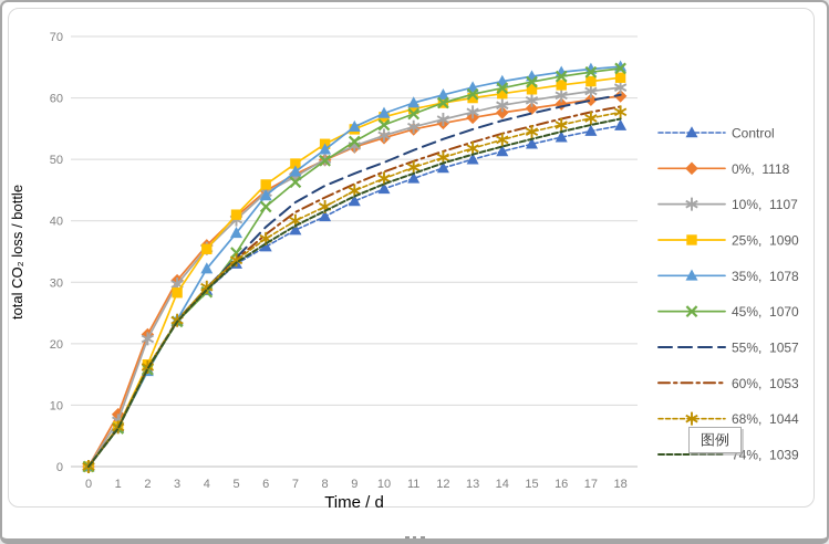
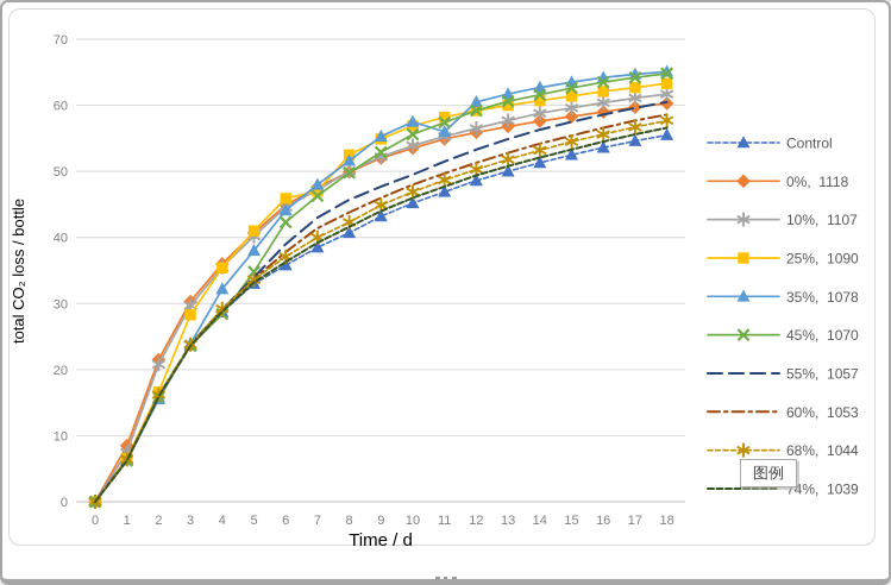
25%, 1090/7: 49 -> 47
35%, 1078/11: 59 -> 56
